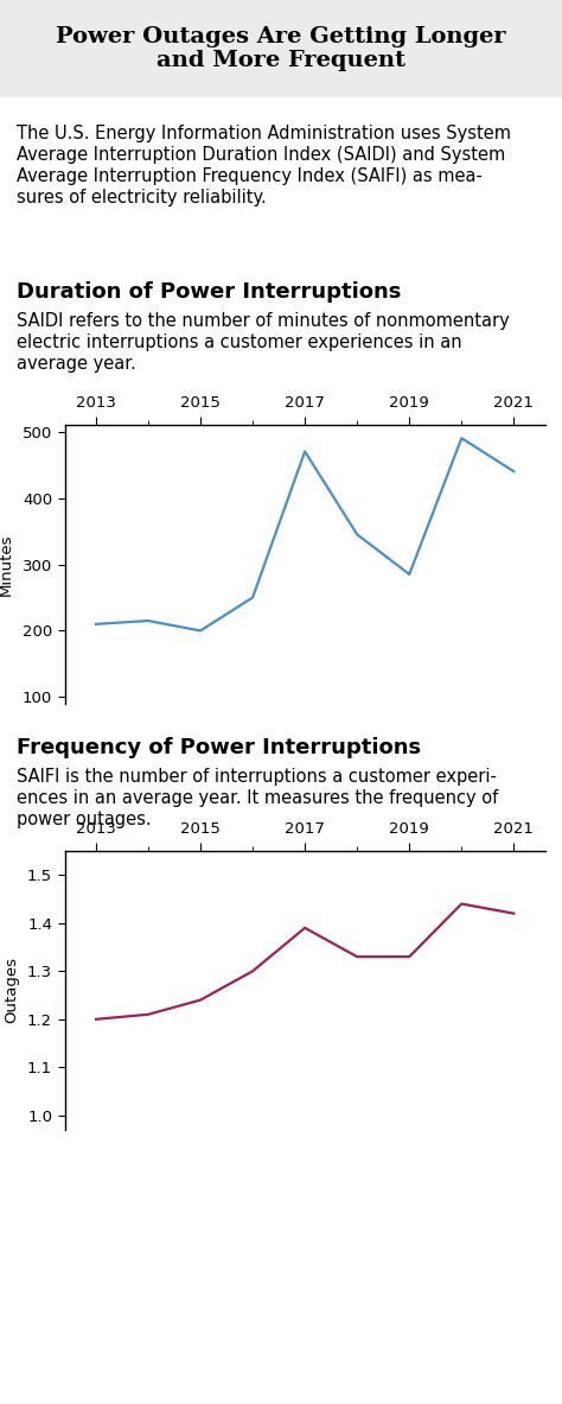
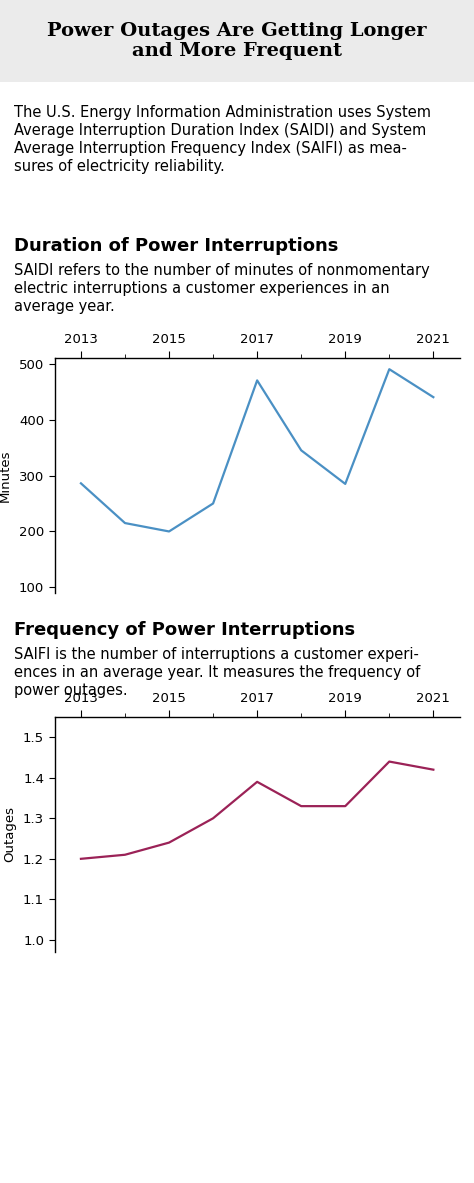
2013: 210 -> 286
